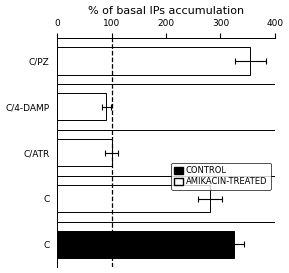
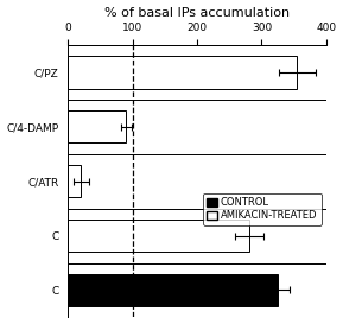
C/ATR: 100 -> 20
